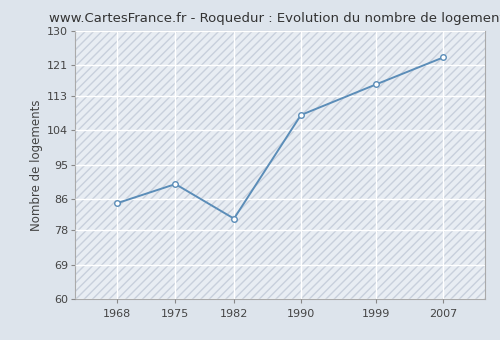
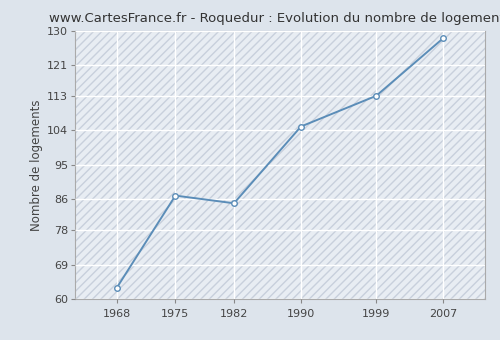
1968: 85 -> 63
1975: 90 -> 87
1982: 81 -> 85
1990: 108 -> 105
1999: 116 -> 113
2007: 123 -> 128
